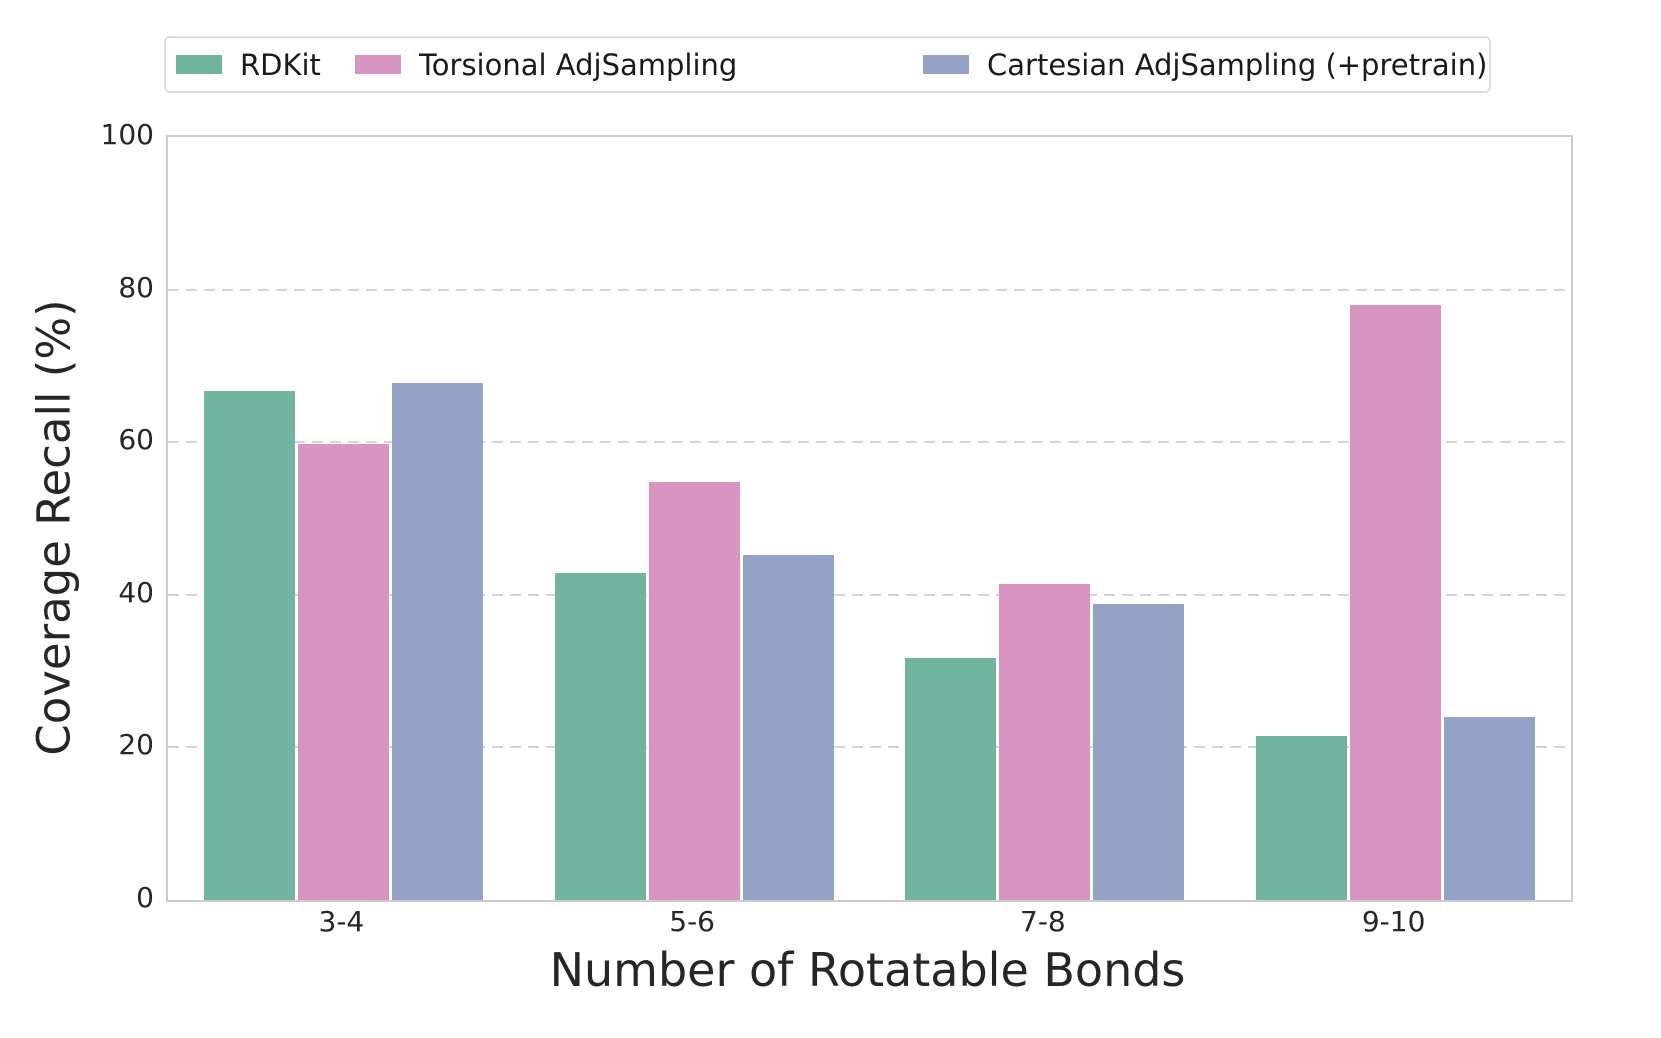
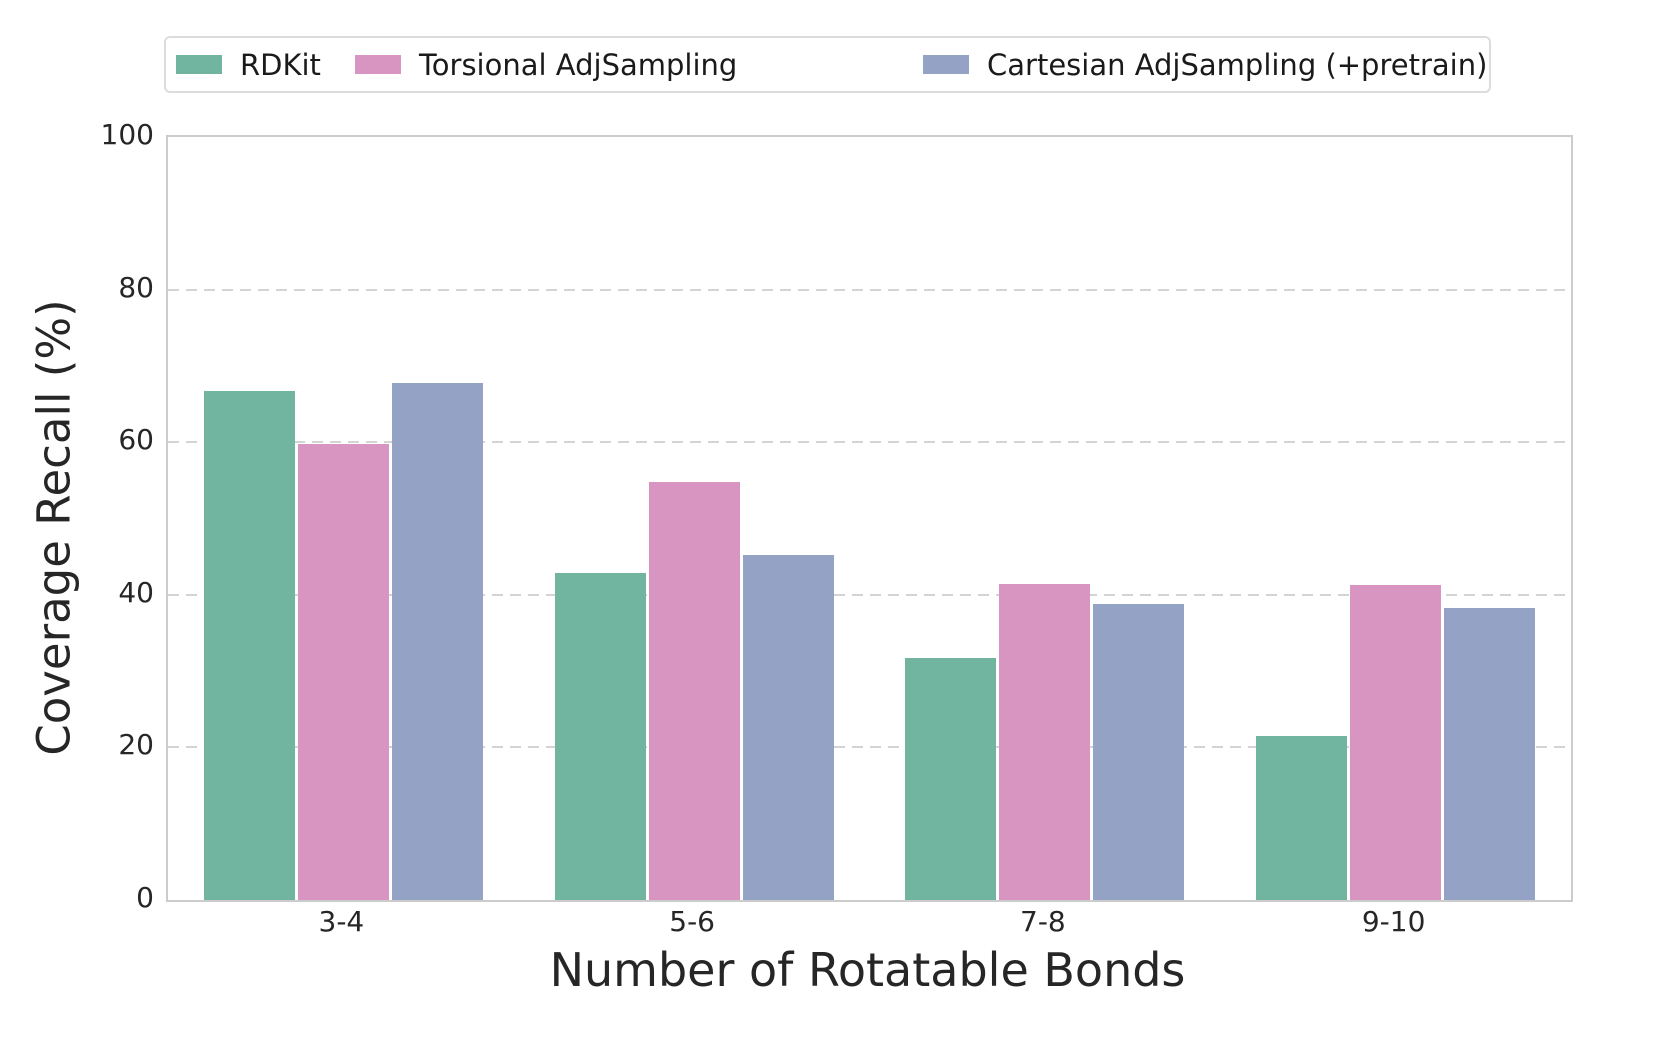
Torsional AdjSampling/9-10: 78 -> 41
Cartesian AdjSampling (+pretrain)/9-10: 24 -> 38
